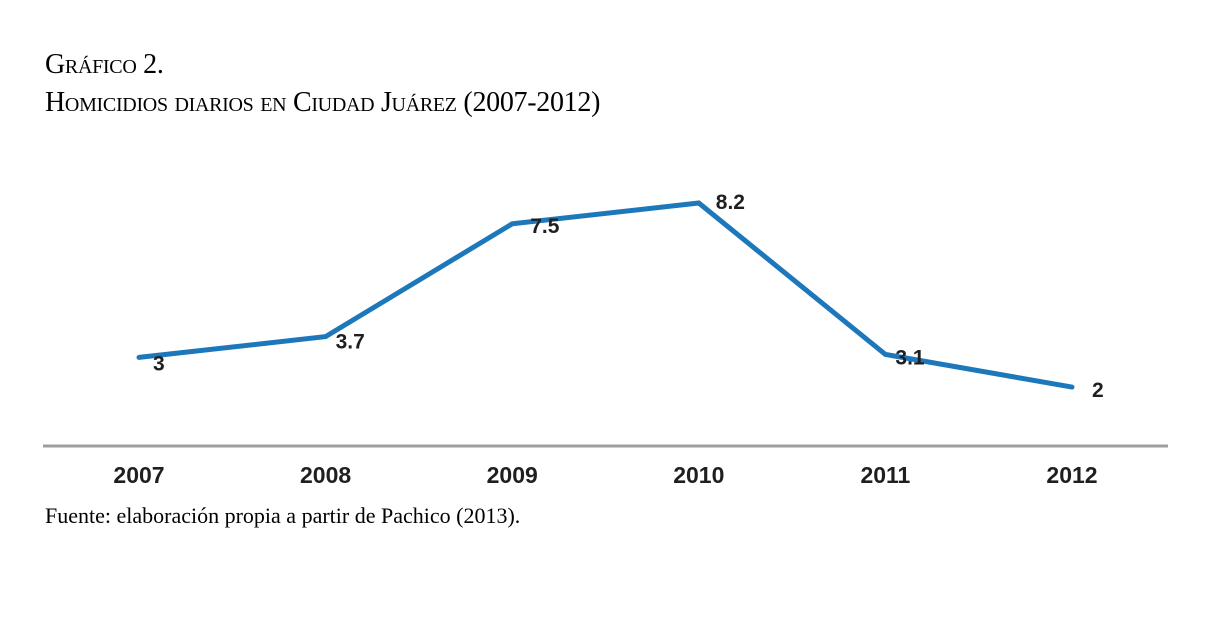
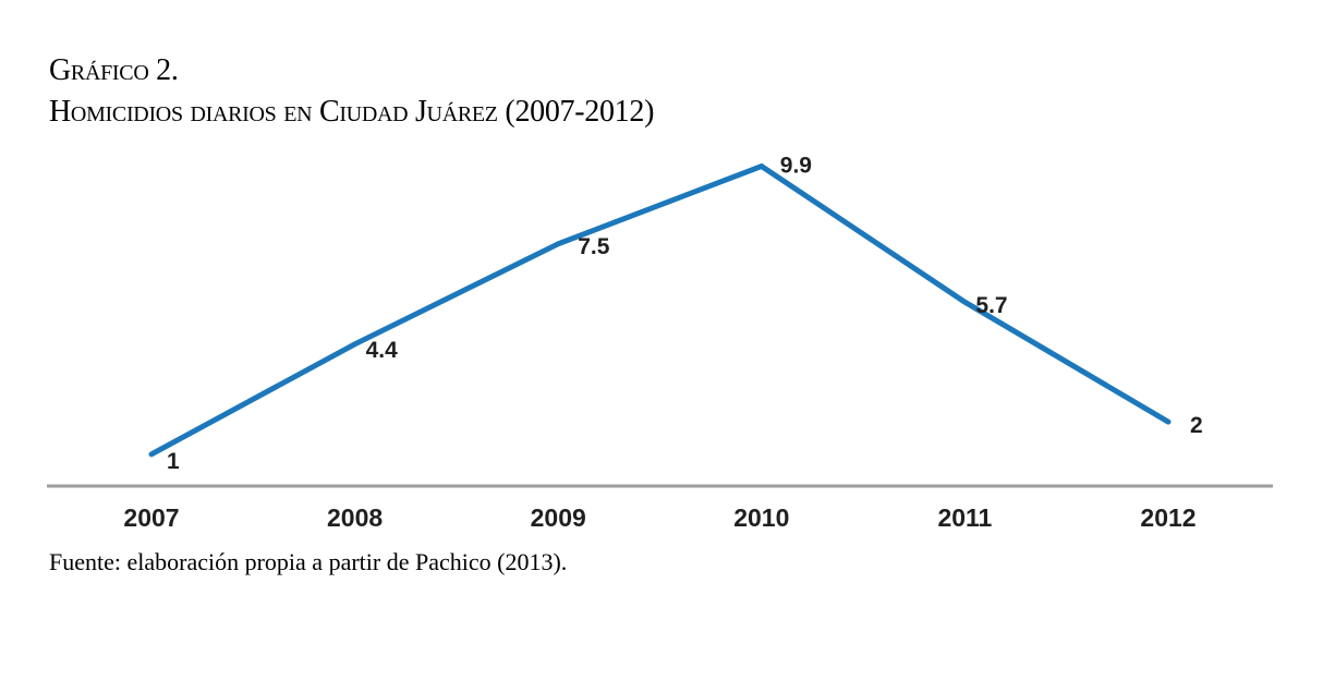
2007: 3 -> 1
2008: 3.7 -> 4.4
2010: 8.2 -> 9.9
2011: 3.1 -> 5.7
